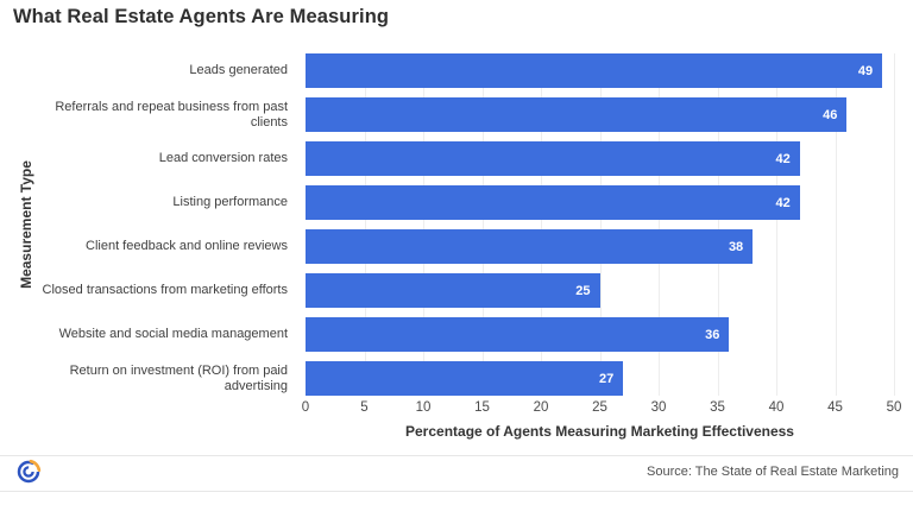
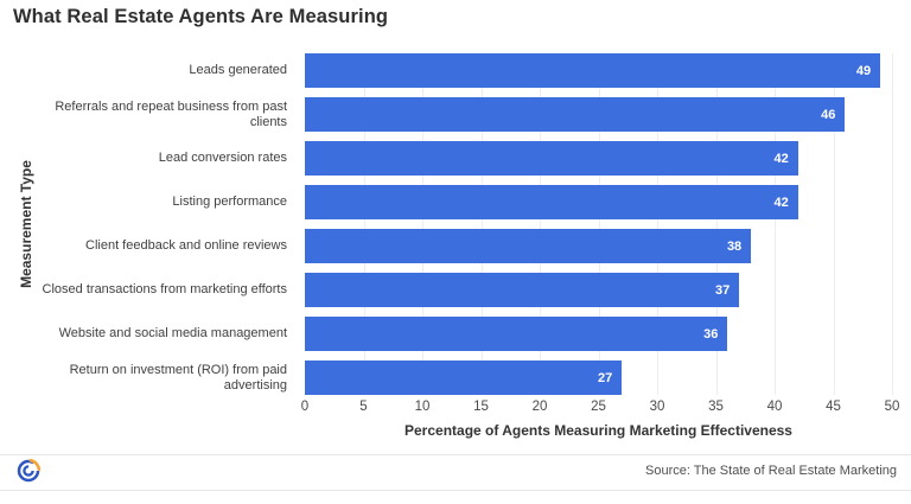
Closed transactions from marketing efforts: 25 -> 37
